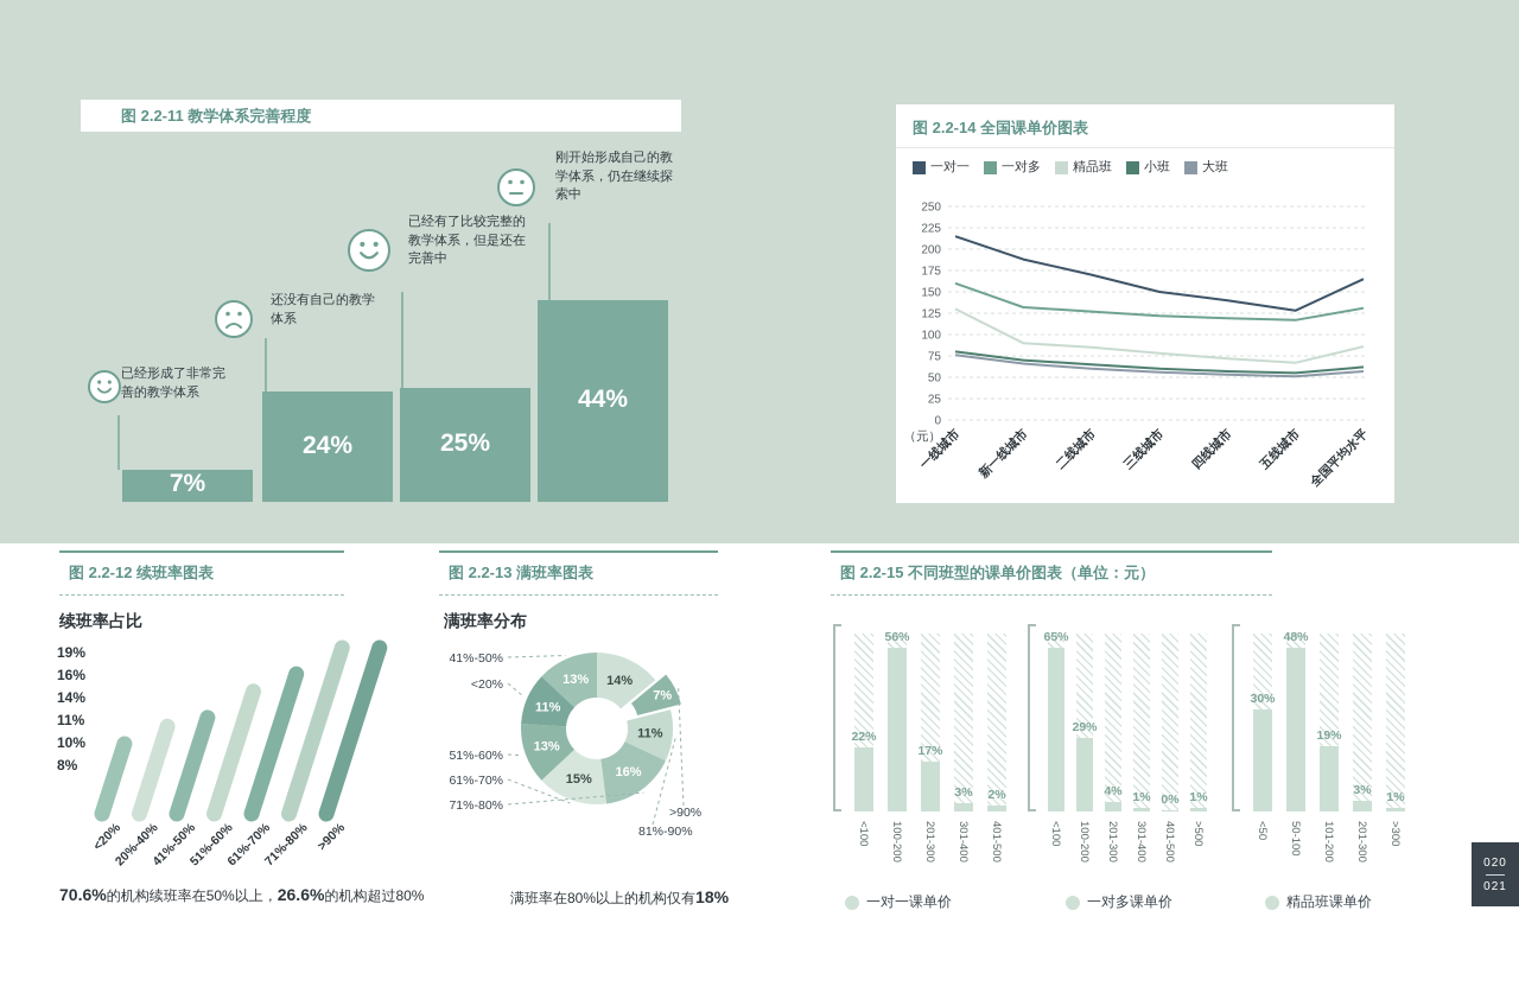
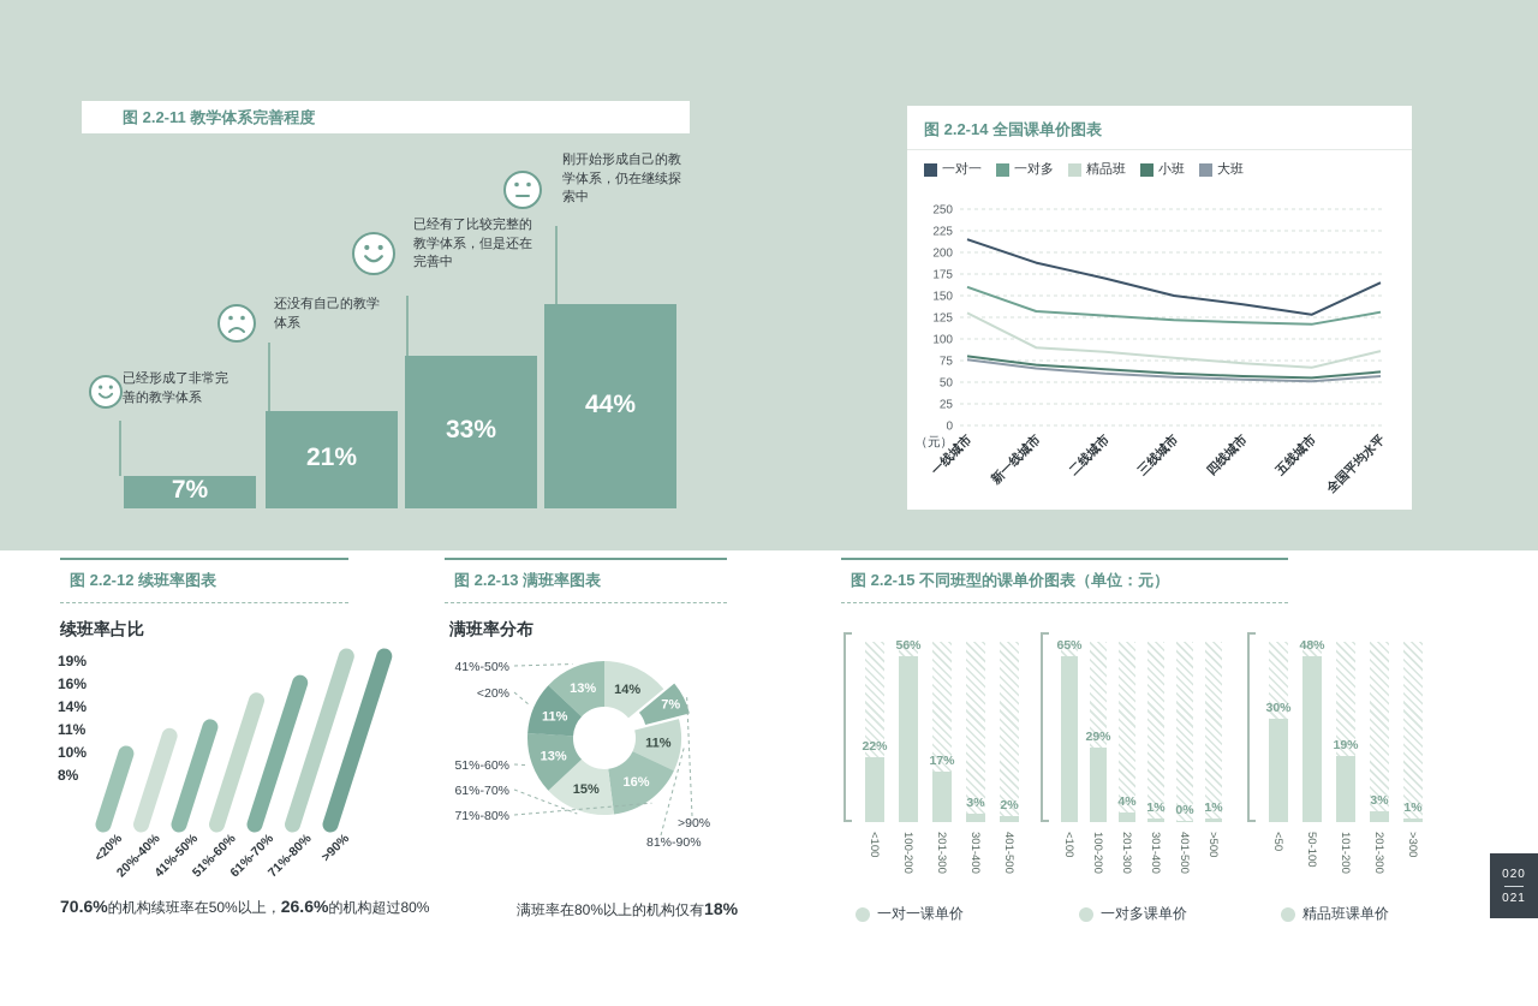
图 2.2-11 教学体系完善程度/还没有自己的教学体系: 24% -> 21%
图 2.2-11 教学体系完善程度/已经有了比较完整的教学体系，但是还在完善中: 25% -> 33%
